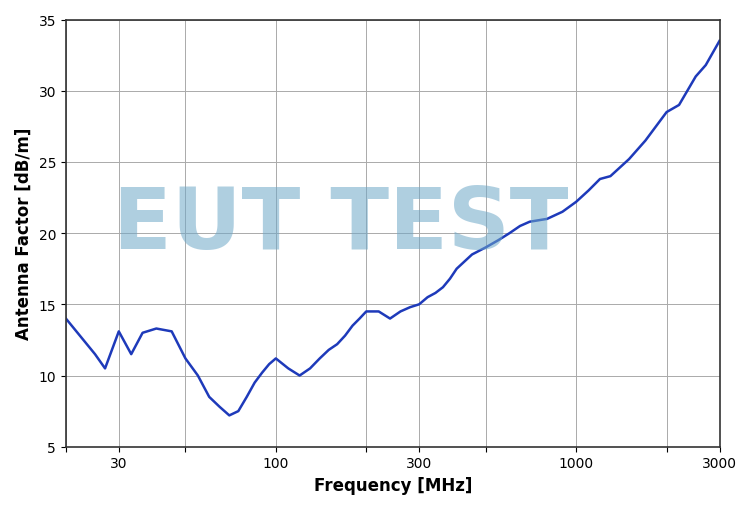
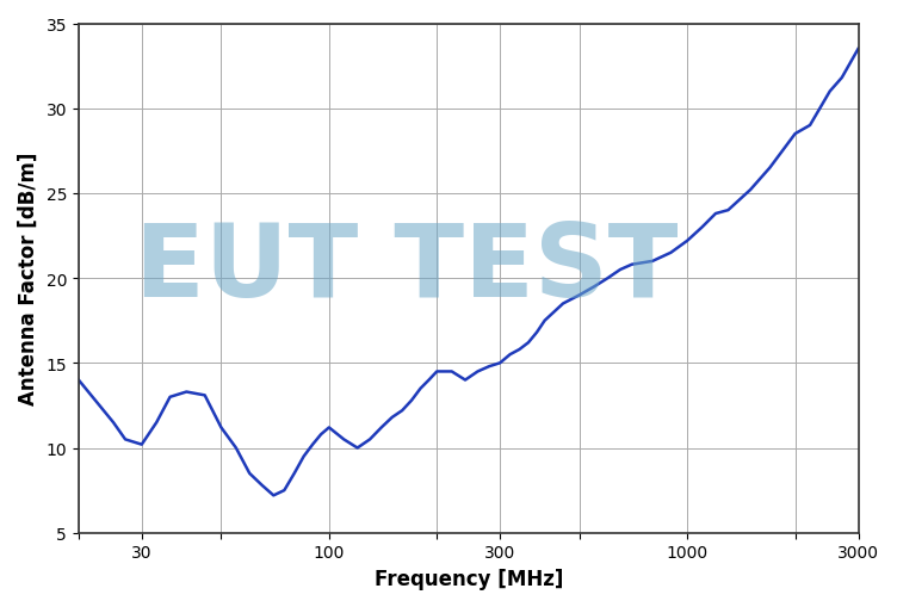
30: 13.1 -> 10.2
